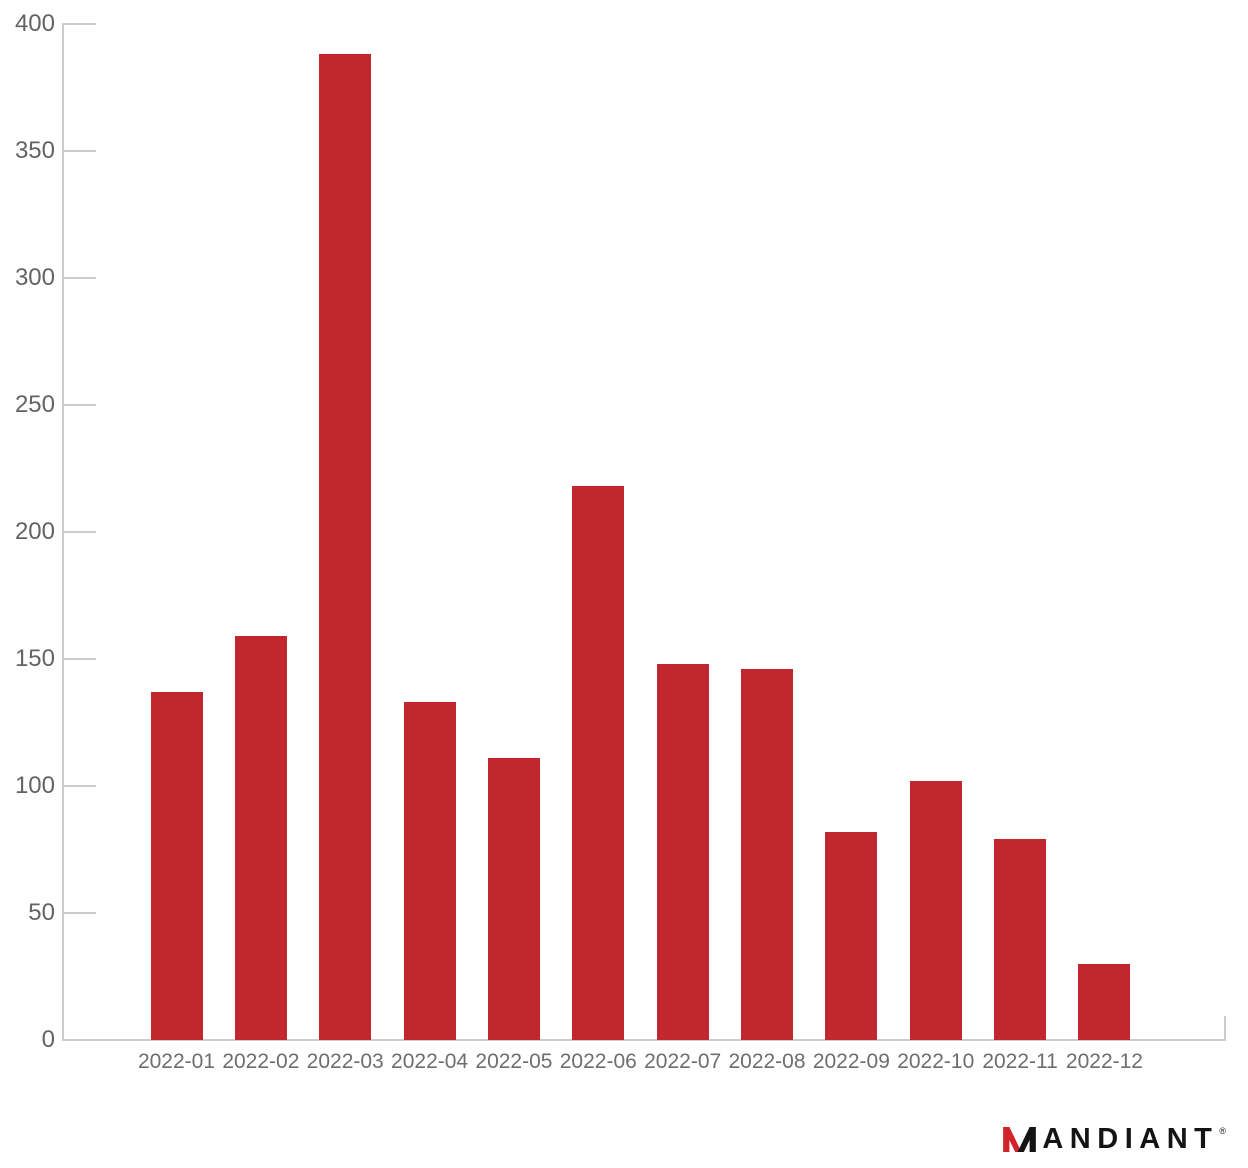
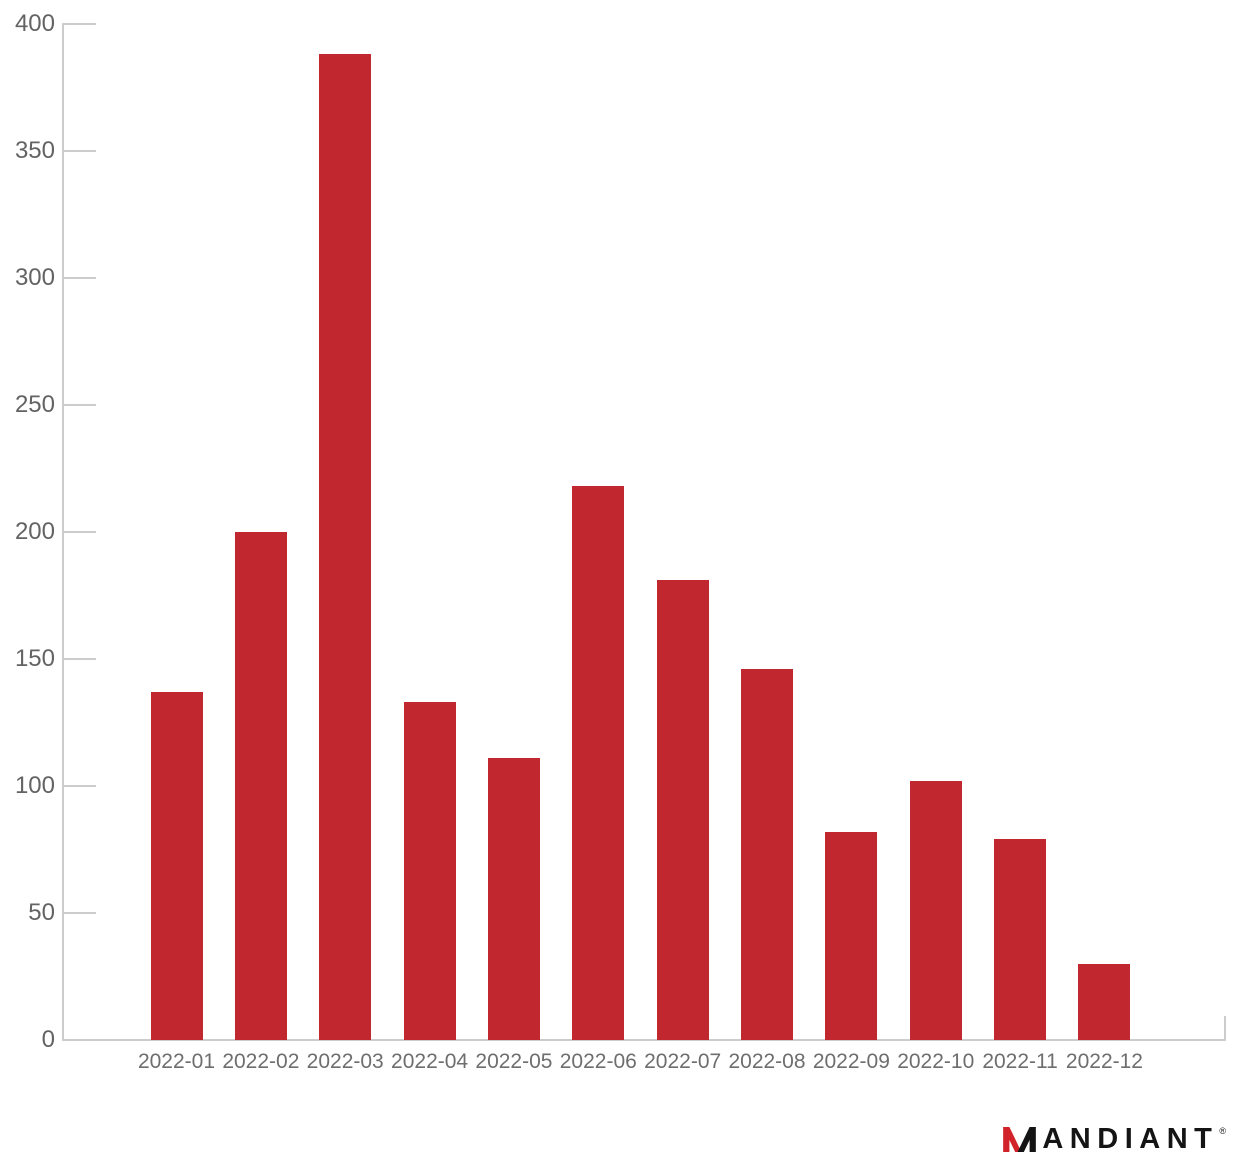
2022-02: 159 -> 200
2022-07: 148 -> 181
